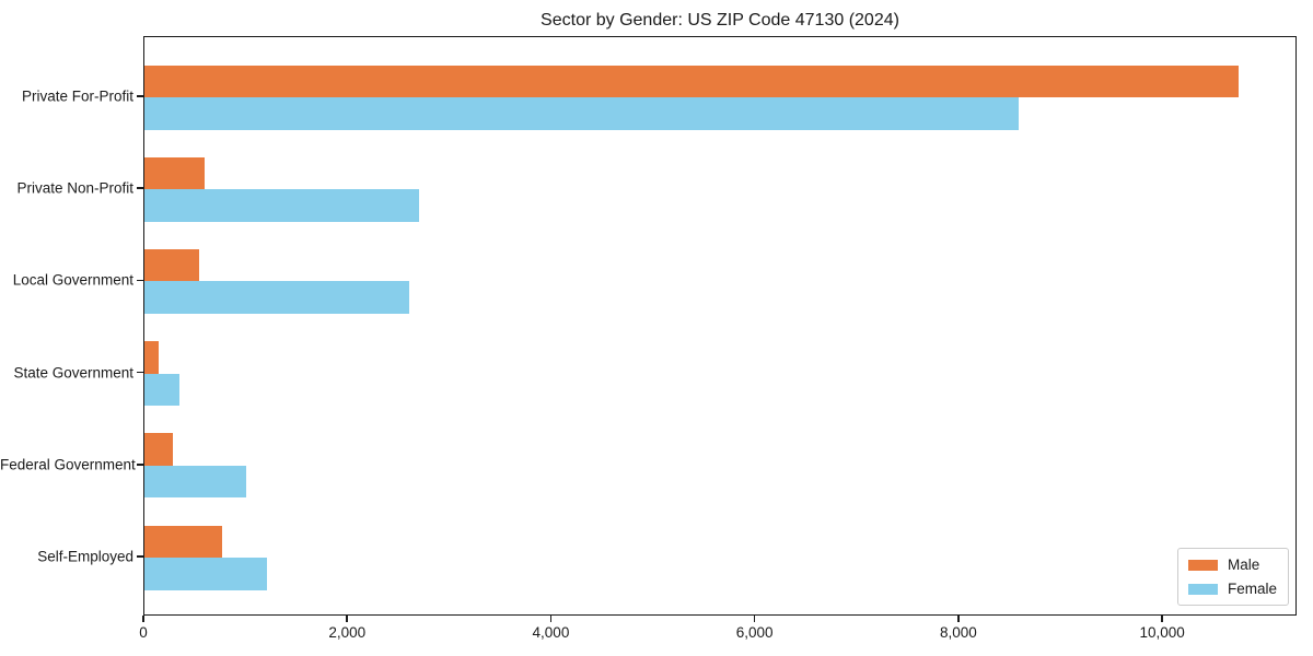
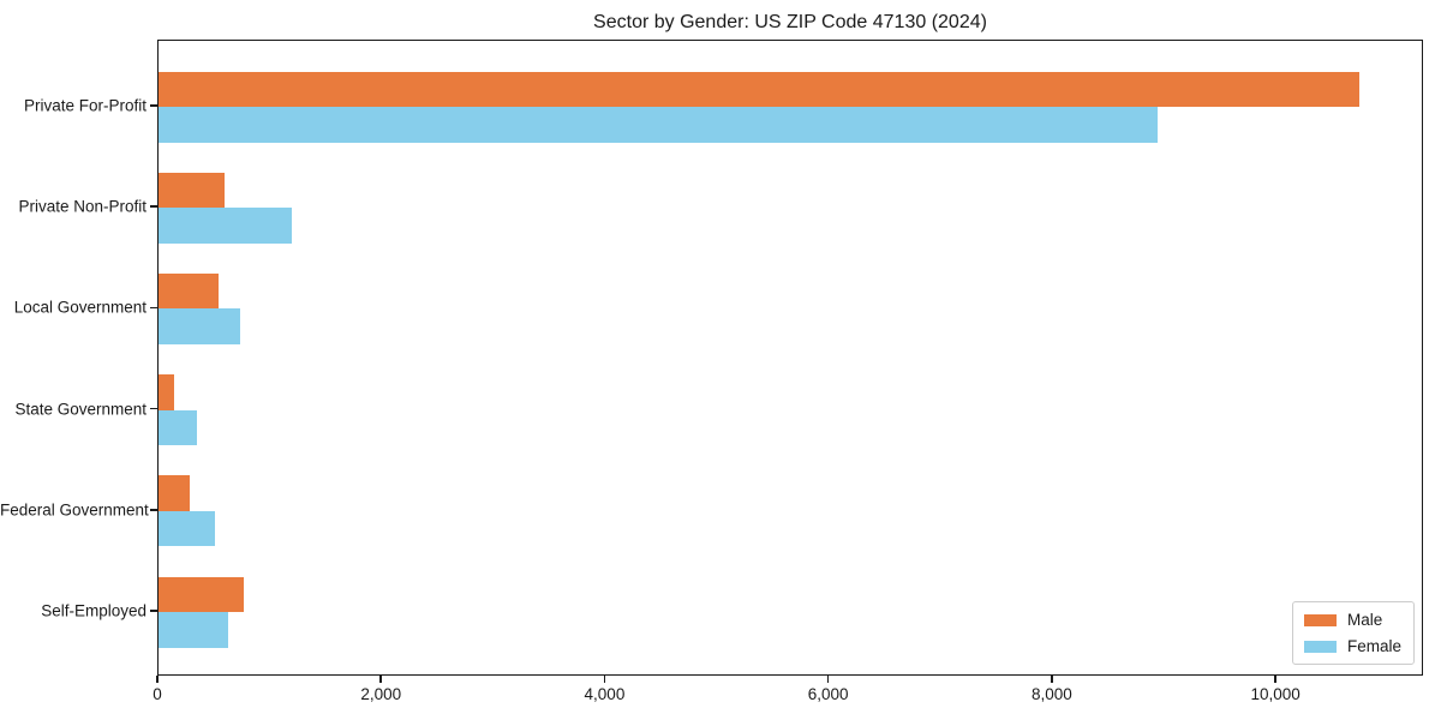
Female/Private For-Profit: 8600 -> 9000
Female/Private Non-Profit: 2700 -> 1200
Female/Local Government: 2600 -> 700
Female/Federal Government: 1000 -> 500
Female/Self-Employed: 1200 -> 600
